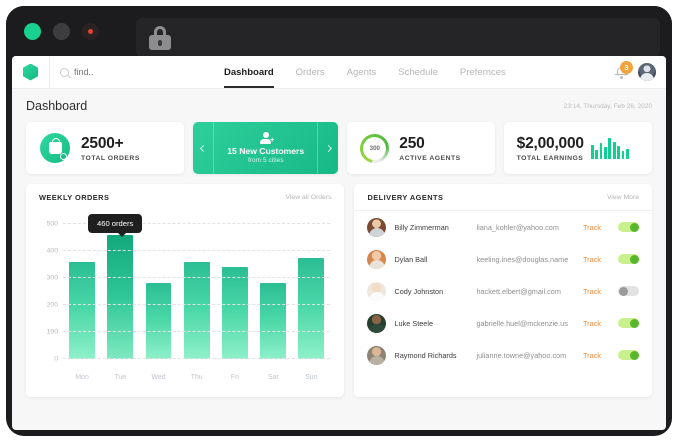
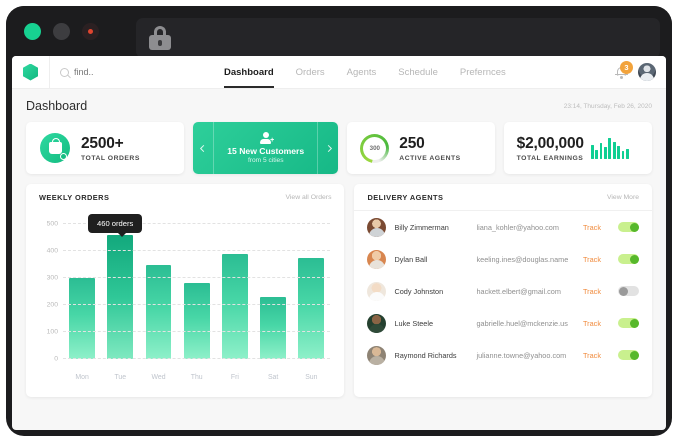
Mon: 360 -> 300
Wed: 280 -> 350
Thu: 360 -> 280
Fri: 340 -> 390
Sat: 280 -> 230
